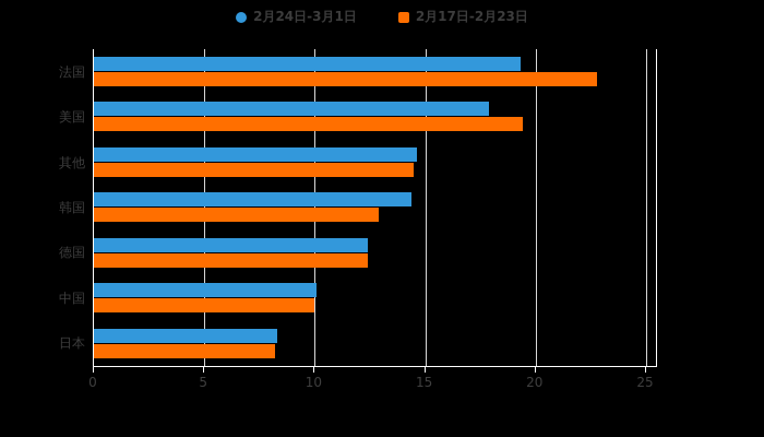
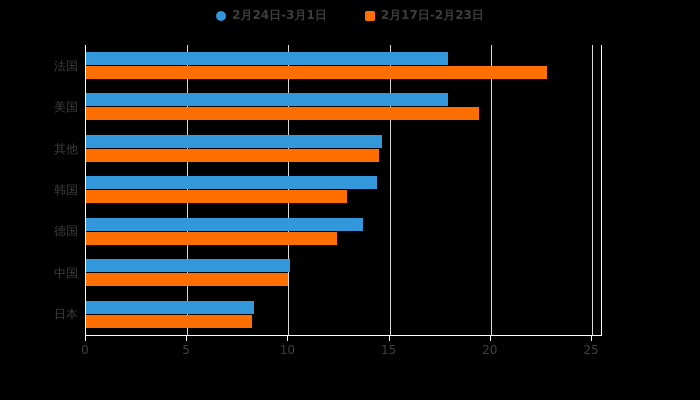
2月24日-3月1日/法国: 19.3 -> 17.9
2月24日-3月1日/德国: 12.4 -> 13.7
